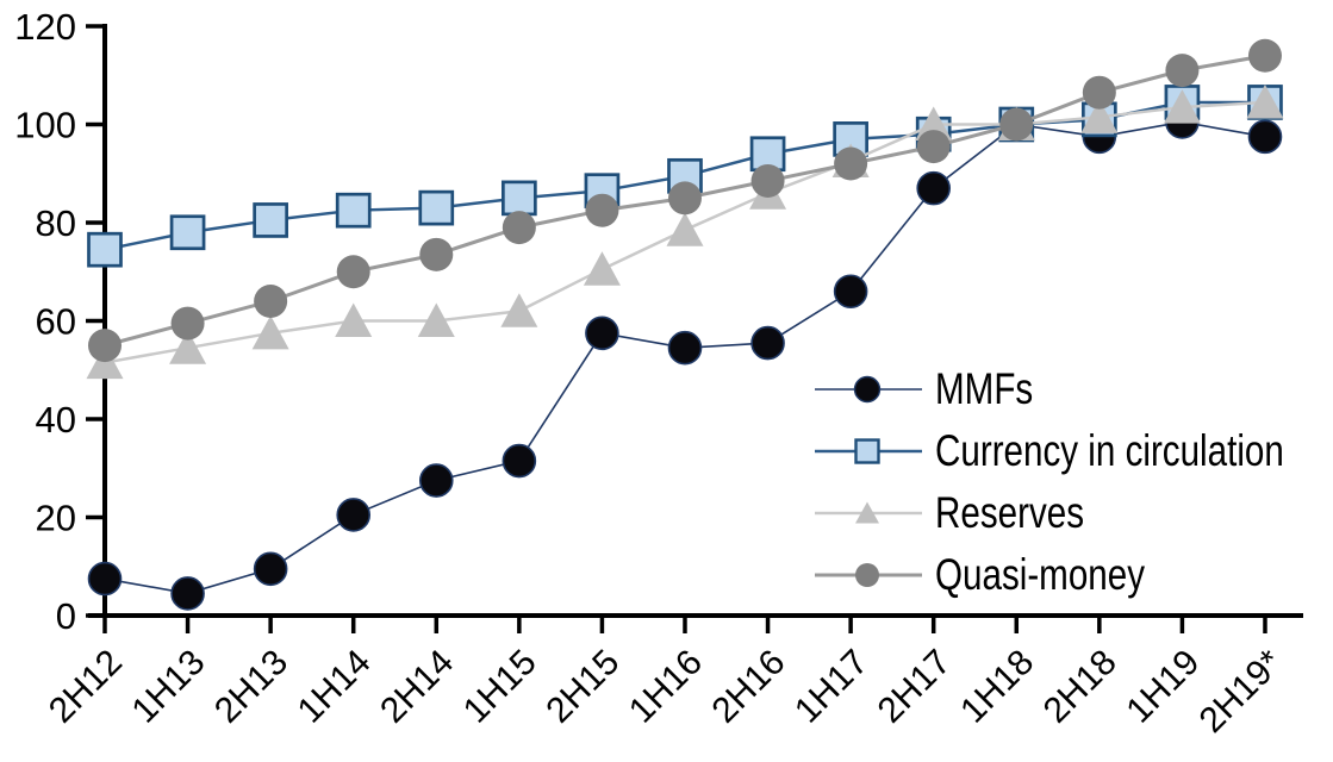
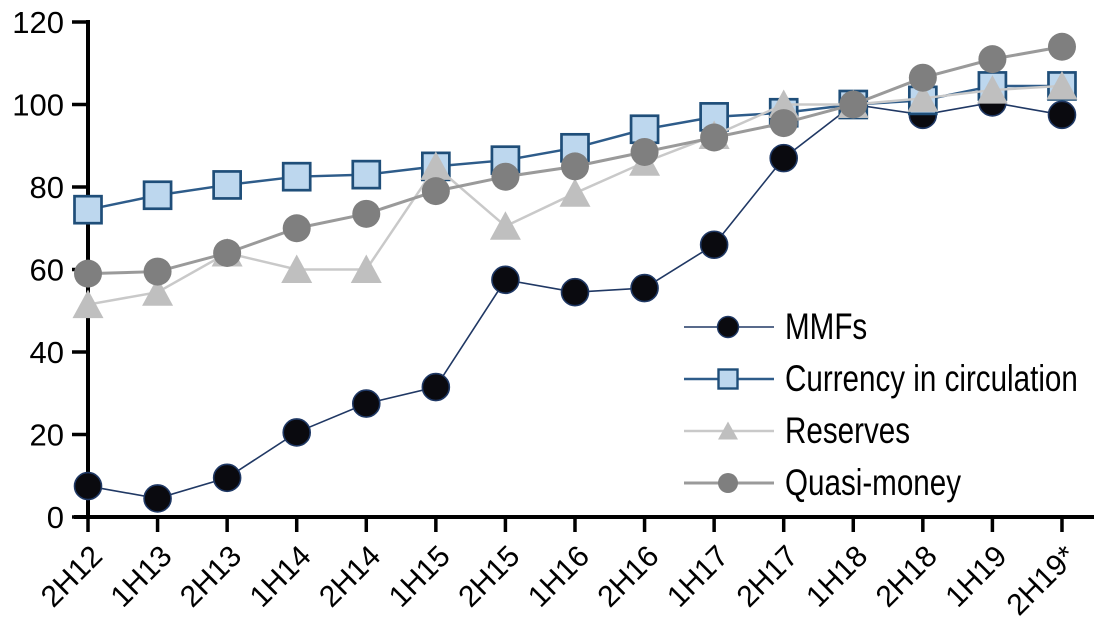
Quasi-money/2H12: 55 -> 59
Reserves/2H13: 58 -> 64
Reserves/1H15: 62 -> 85
